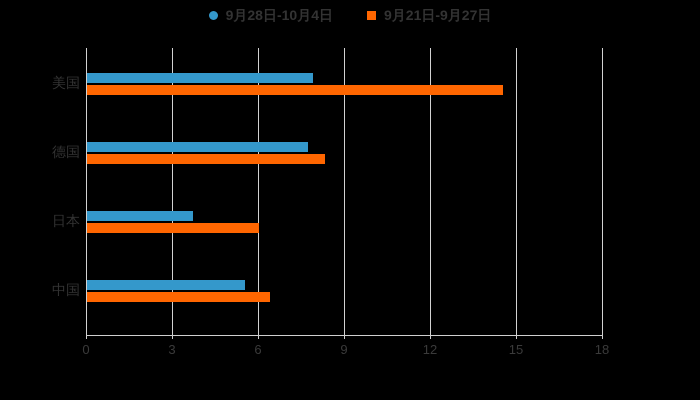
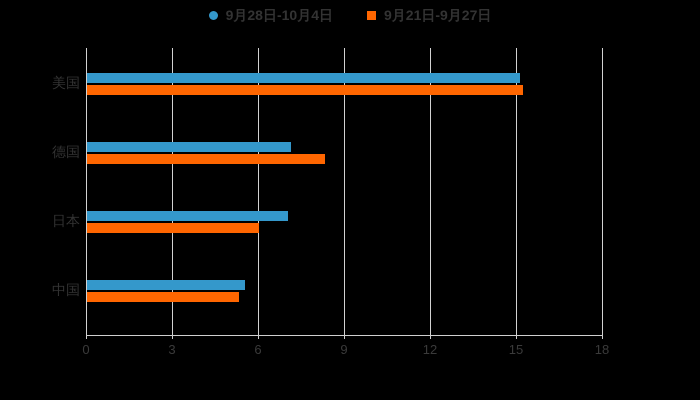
9月28日-10月4日/美国: 7.9 -> 15.1
9月21日-9月27日/美国: 14.5 -> 15.2
9月28日-10月4日/德国: 7.7 -> 7.1
9月28日-10月4日/日本: 3.7 -> 7.0
9月21日-9月27日/中国: 6.4 -> 5.3
